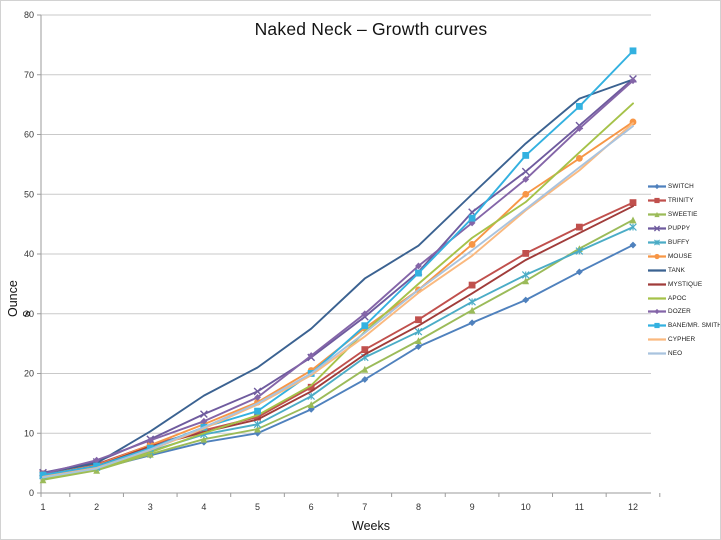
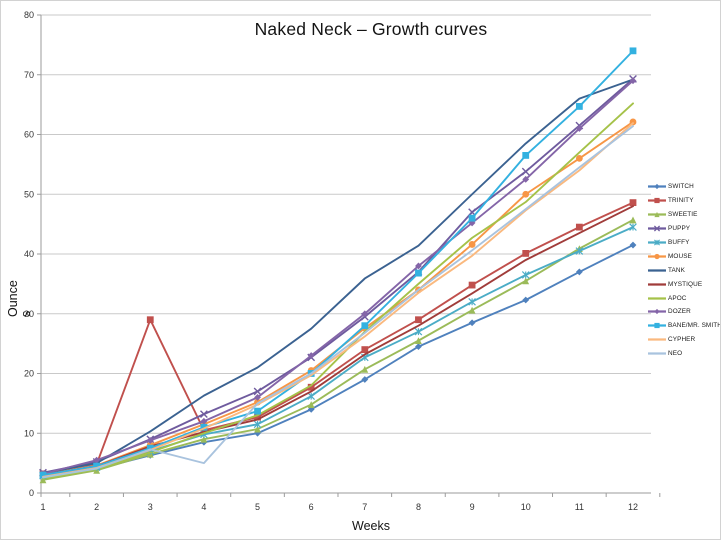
TRINITY/3: 8 -> 29
NEO/4: 11 -> 5
